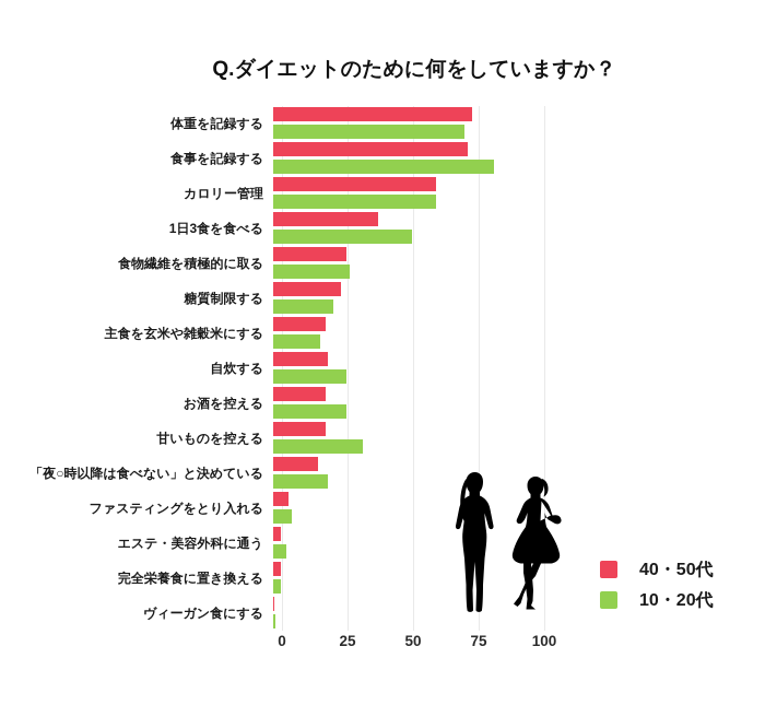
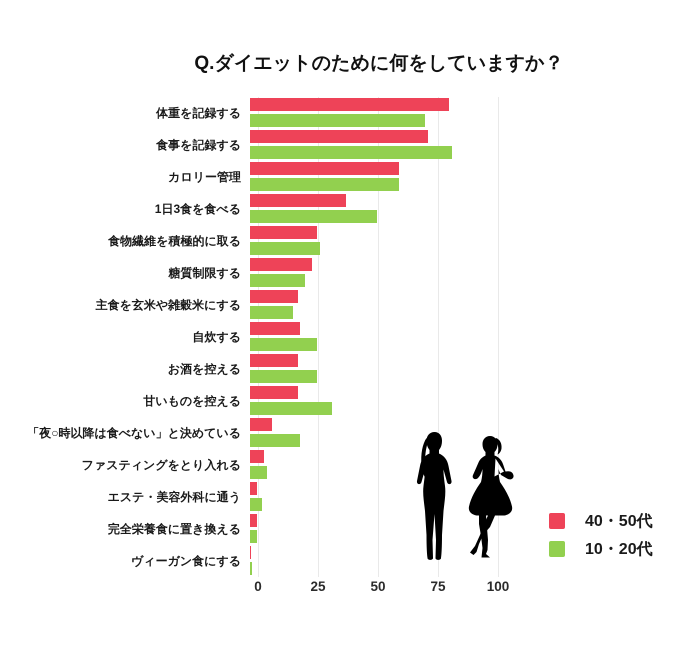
40・50代/体重を記録する: 76 -> 83
40・50代/「夜○時以降は食べない」と決めている: 17 -> 9
